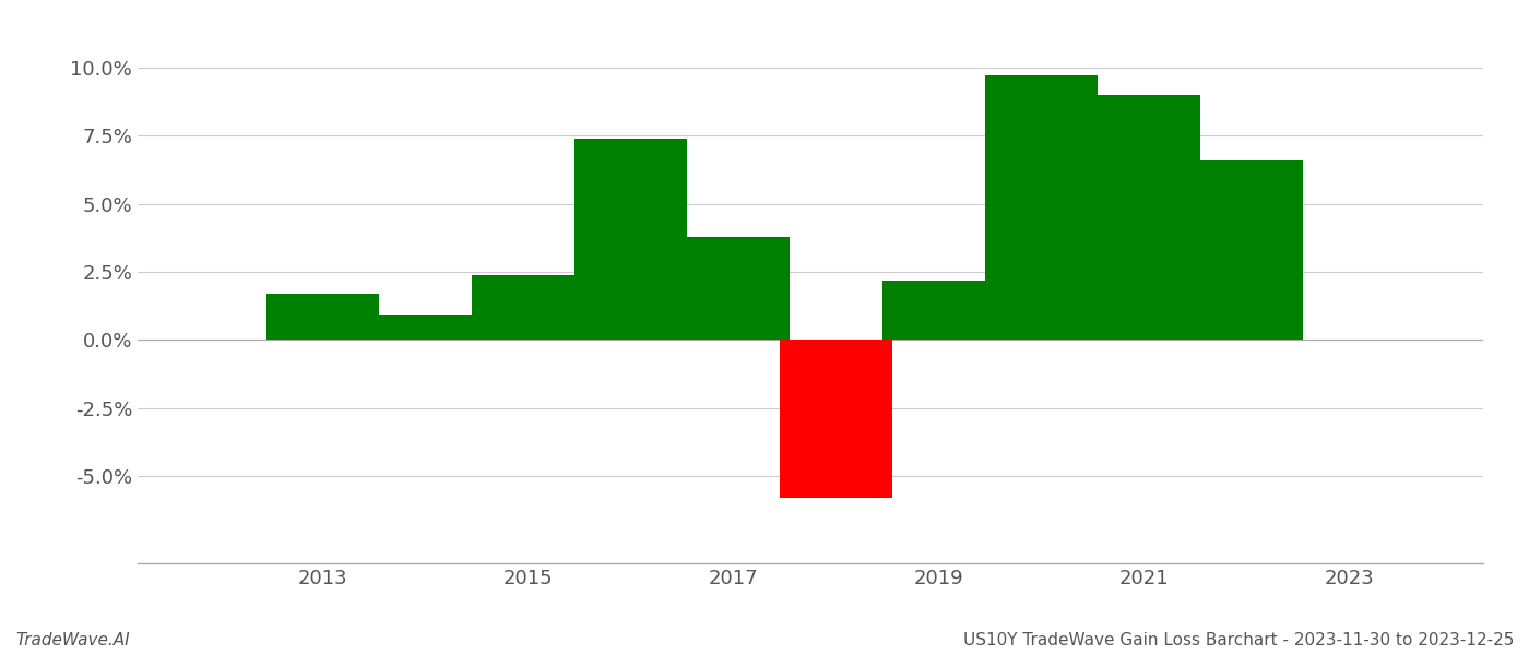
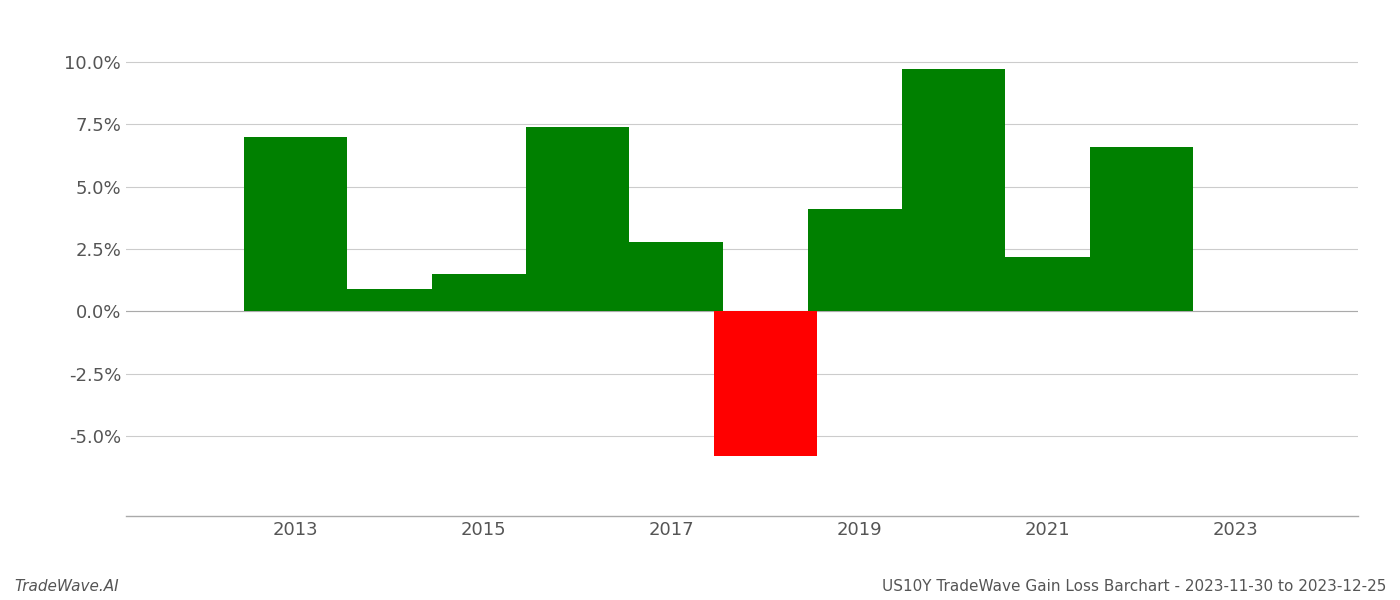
2013: 1.7% -> 7.0%
2015: 2.4% -> 1.5%
2017: 3.8% -> 2.8%
2019: 2.2% -> 4.1%
2021: 9.0% -> 2.2%
